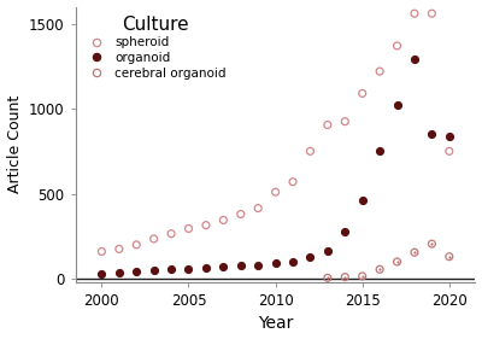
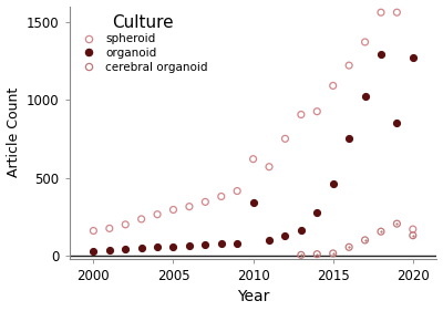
spheroid/2010: 510 -> 620
organoid/2010: 90 -> 340
spheroid/2020: 750 -> 170
organoid/2020: 840 -> 1270
